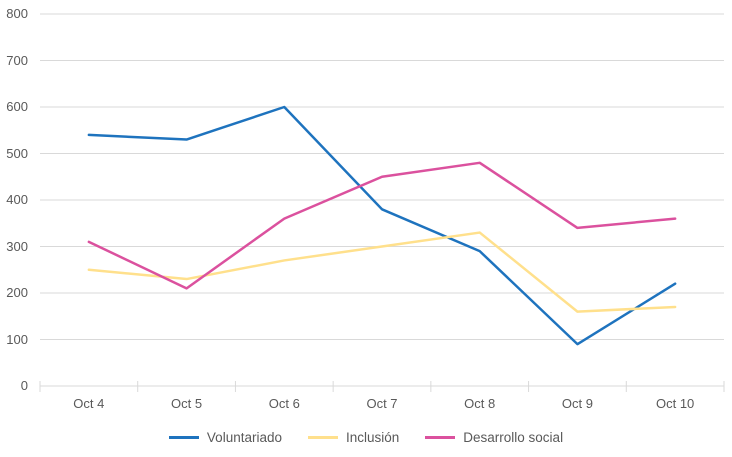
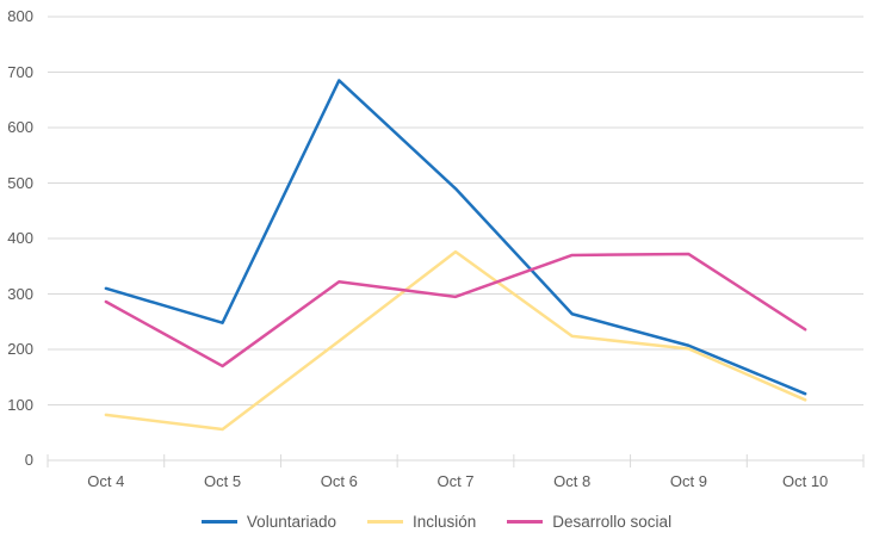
Voluntariado/Oct 4: 540 -> 310
Inclusión/Oct 4: 250 -> 80
Desarrollo social/Oct 4: 310 -> 290
Voluntariado/Oct 5: 530 -> 250
Inclusión/Oct 5: 230 -> 60
Desarrollo social/Oct 5: 210 -> 170
Voluntariado/Oct 6: 600 -> 680
Inclusión/Oct 6: 270 -> 220
Desarrollo social/Oct 6: 360 -> 320
Voluntariado/Oct 7: 380 -> 490
Inclusión/Oct 7: 300 -> 380
Desarrollo social/Oct 7: 450 -> 300
Voluntariado/Oct 8: 290 -> 260
Inclusión/Oct 8: 330 -> 220
Desarrollo social/Oct 8: 480 -> 370
Voluntariado/Oct 9: 90 -> 210
Inclusión/Oct 9: 160 -> 200
Desarrollo social/Oct 9: 340 -> 370
Voluntariado/Oct 10: 220 -> 120
Inclusión/Oct 10: 170 -> 110
Desarrollo social/Oct 10: 360 -> 240
